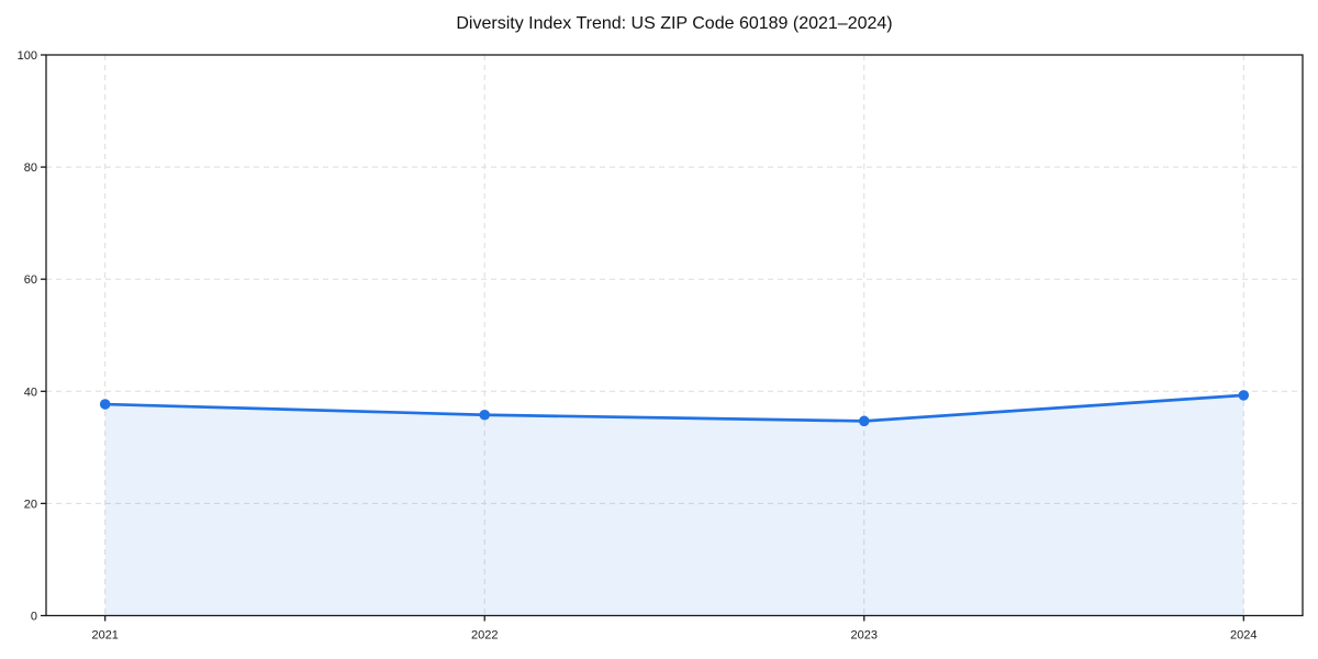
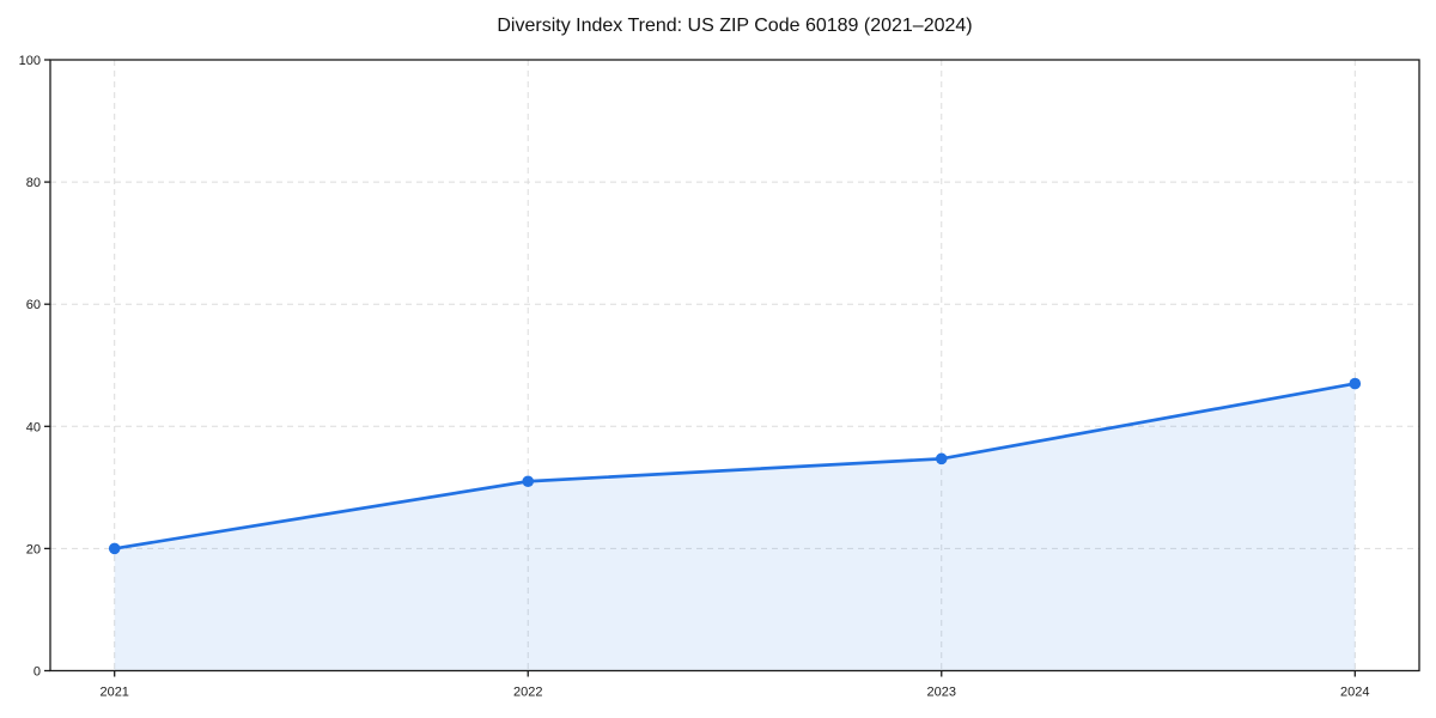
2021: 38 -> 20
2022: 36 -> 31
2024: 39 -> 47
